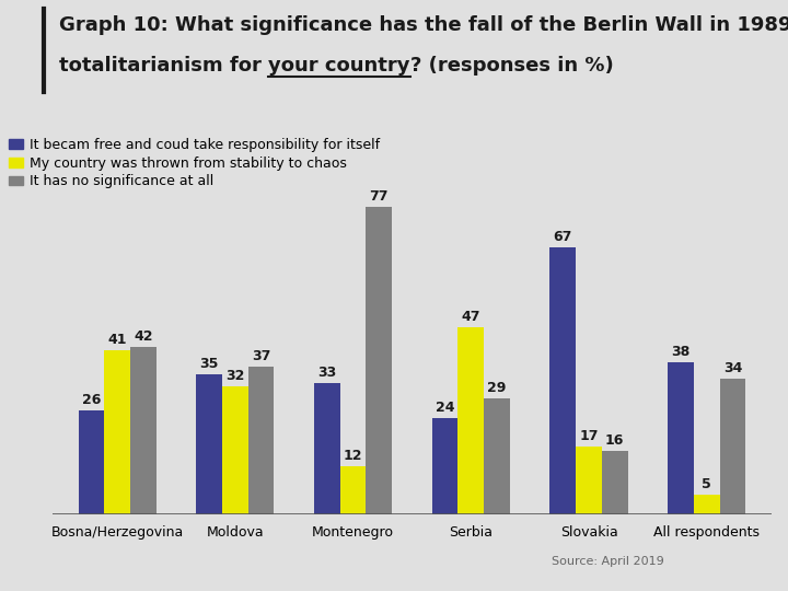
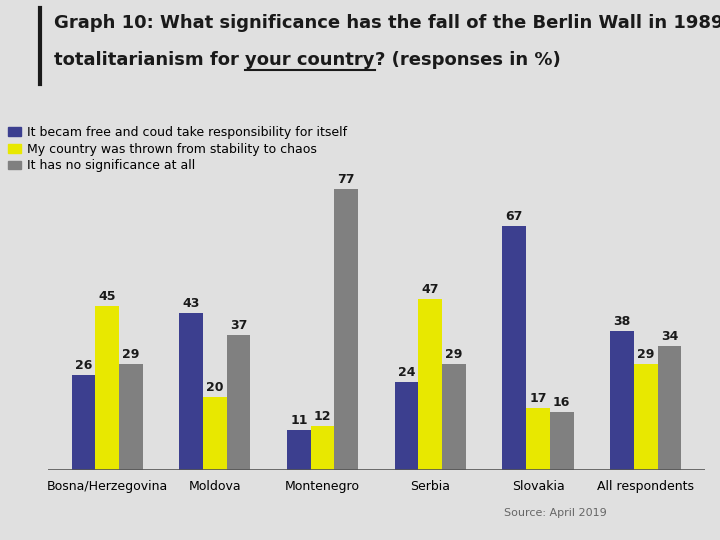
My country was thrown from stability to chaos/Bosna/Herzegovina: 41 -> 45
It has no significance at all/Bosna/Herzegovina: 42 -> 29
It becam free and coud take responsibility for itself/Moldova: 35 -> 43
My country was thrown from stability to chaos/Moldova: 32 -> 20
It becam free and coud take responsibility for itself/Montenegro: 33 -> 11
My country was thrown from stability to chaos/All respondents: 5 -> 29
